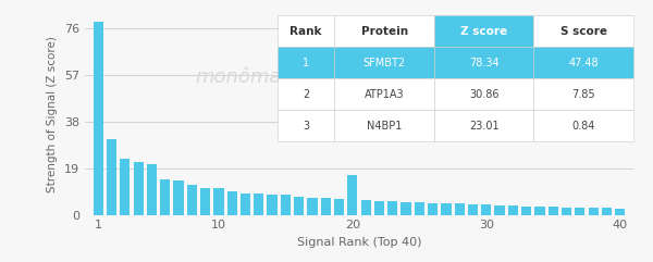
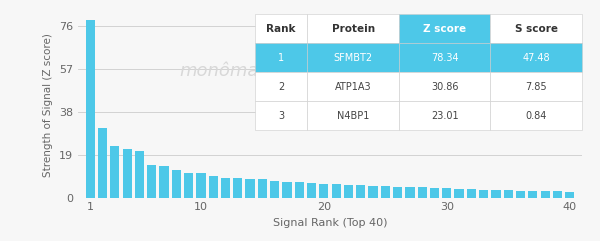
20: 16.0 -> 6.2
